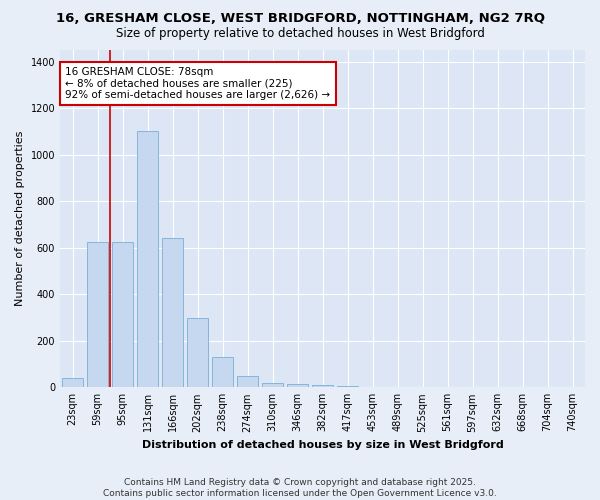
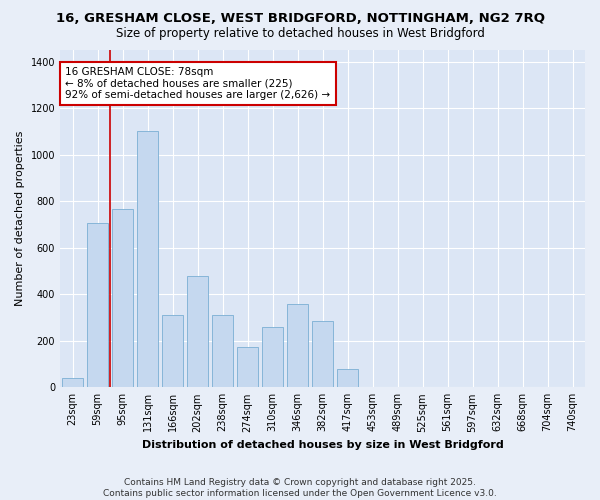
59sqm: 625 -> 705
95sqm: 625 -> 765
166sqm: 640 -> 310
202sqm: 300 -> 480
238sqm: 130 -> 310
274sqm: 50 -> 175
310sqm: 20 -> 260
346sqm: 15 -> 360
382sqm: 10 -> 285
417sqm: 5 -> 80
